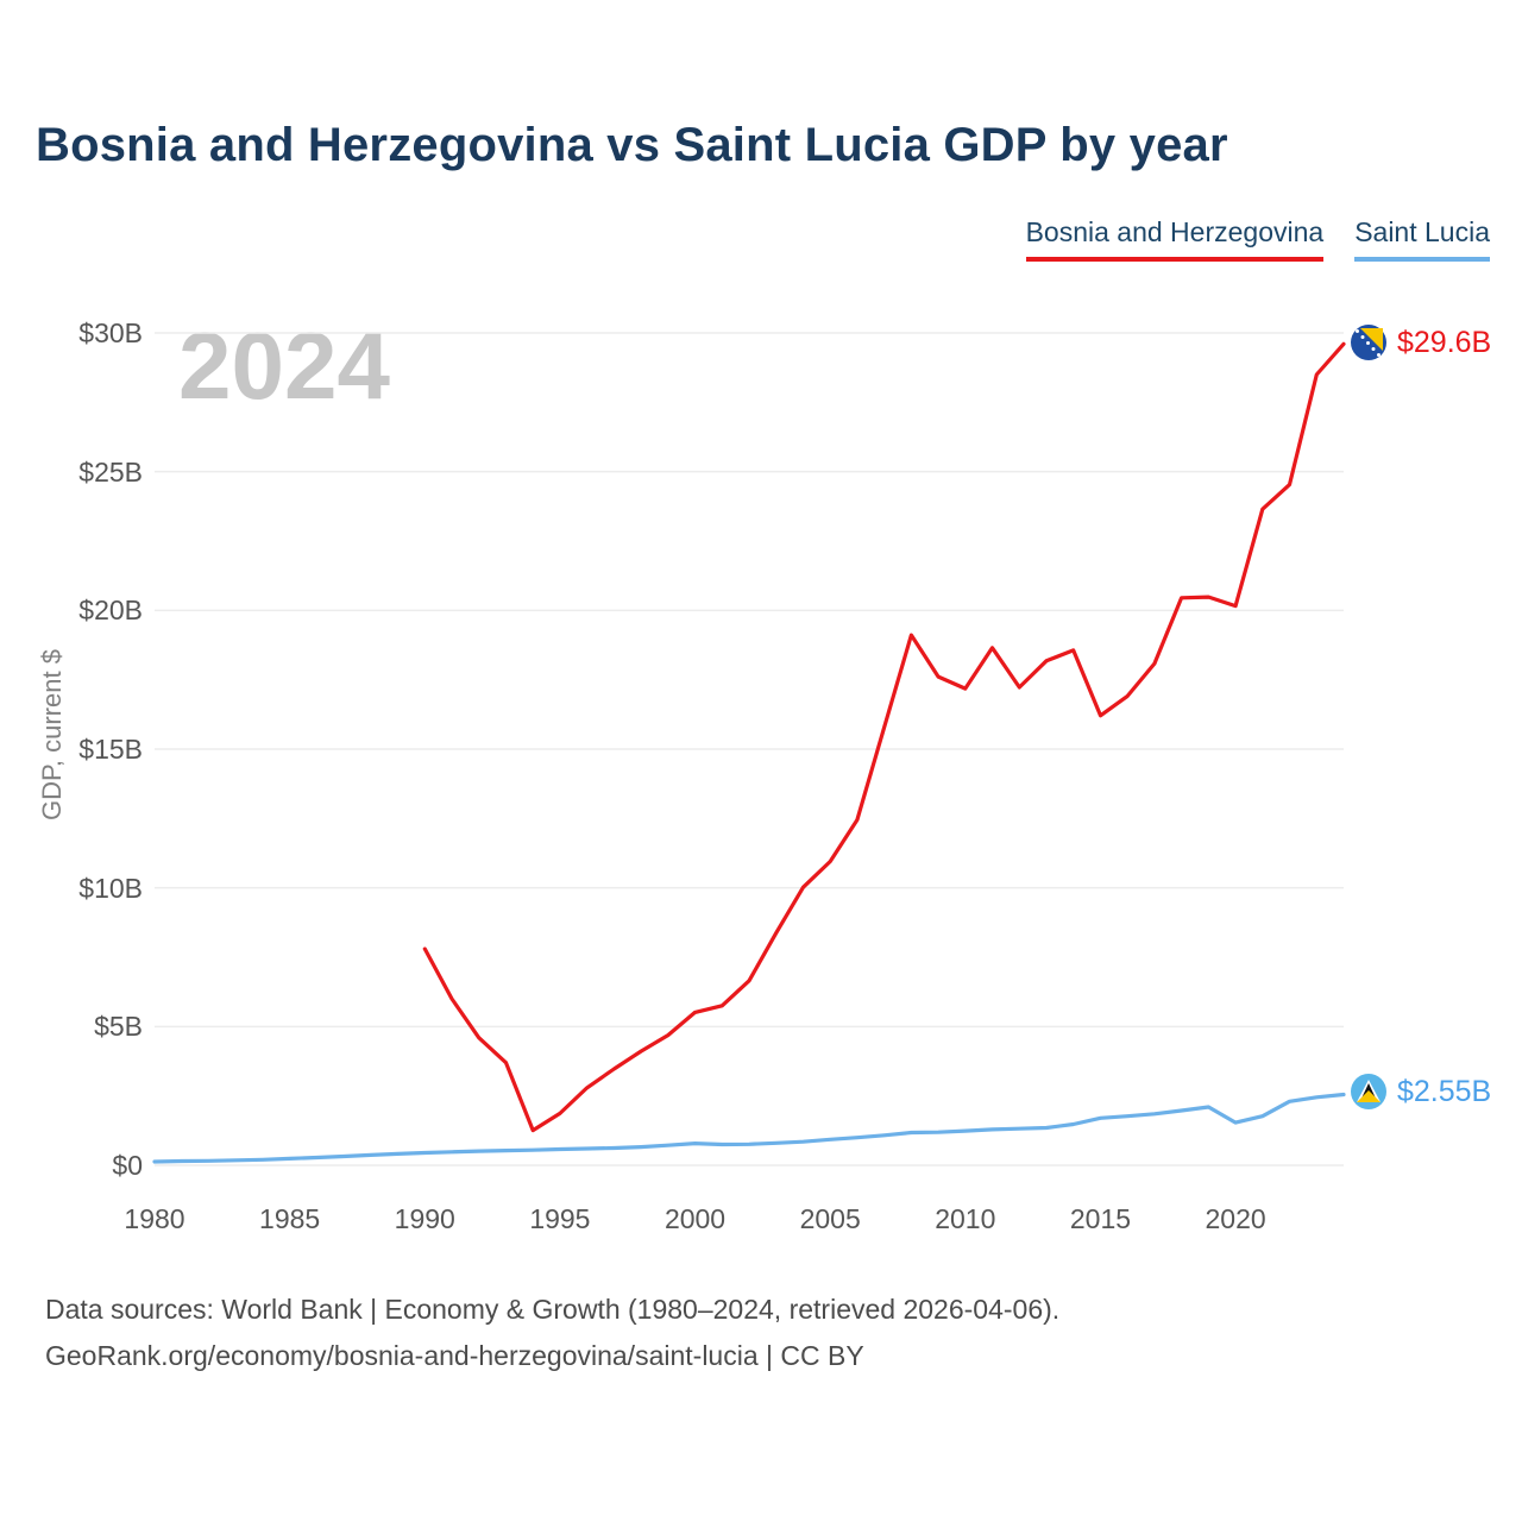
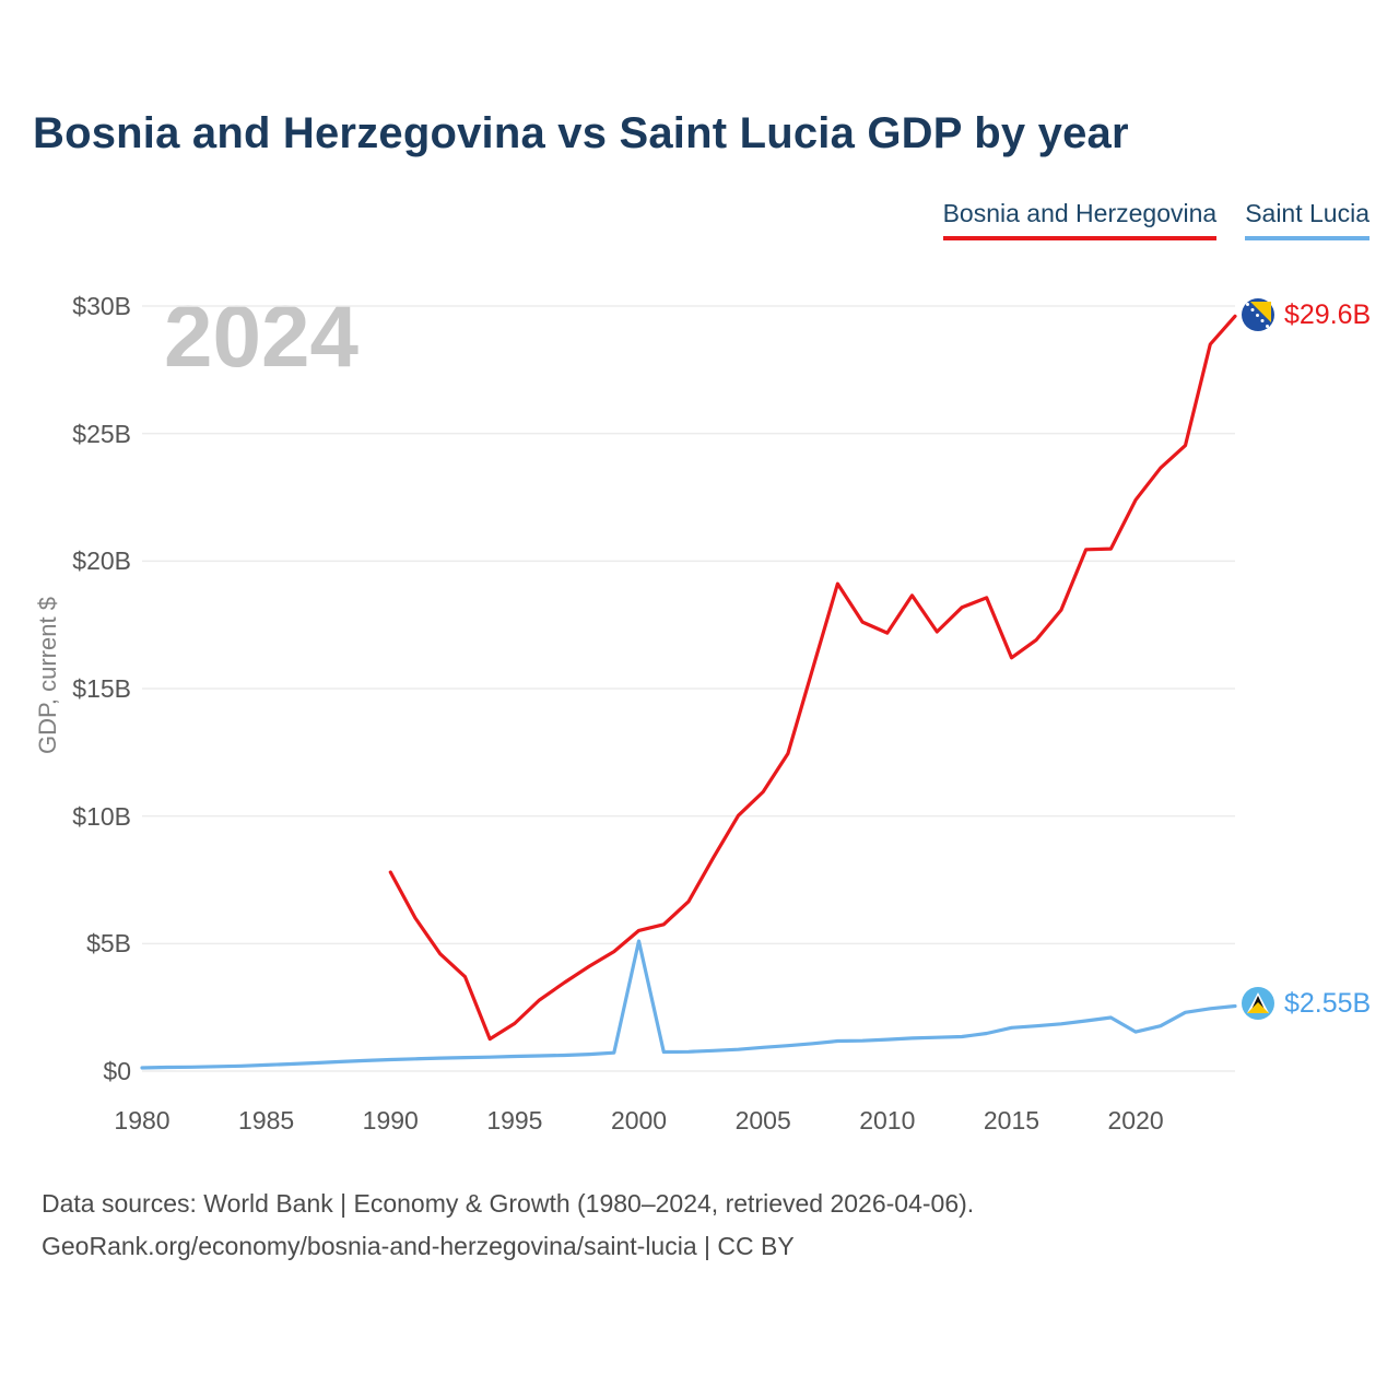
Saint Lucia/2000: $0.8B -> $5.1B
Bosnia and Herzegovina/2020: $20.2B -> $22.4B
